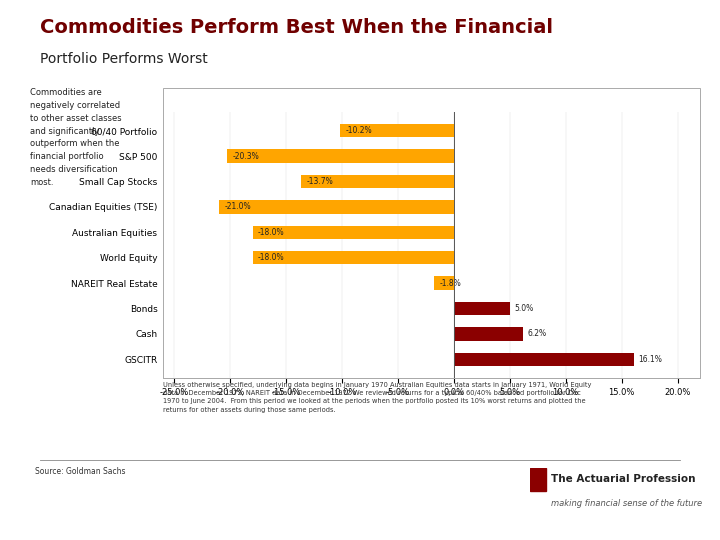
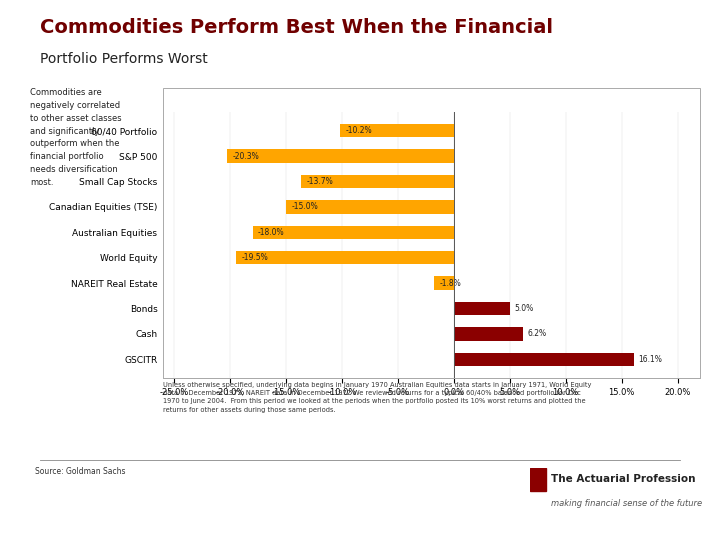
Canadian Equities (TSE): -21.0% -> -15.0%
World Equity: -18.0% -> -19.5%
